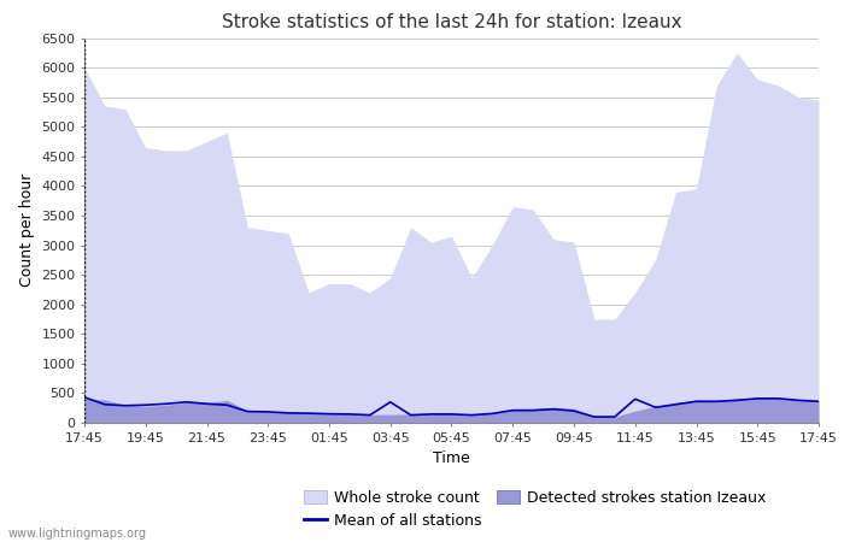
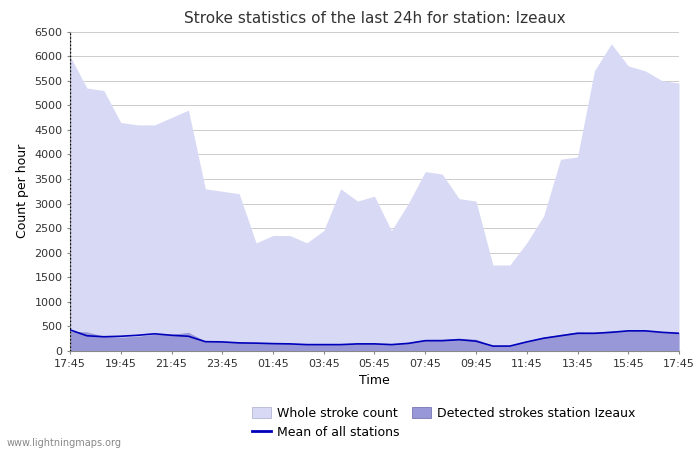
Mean of all stations/03:45: 350 -> 130
Mean of all stations/11:45: 400 -> 180
